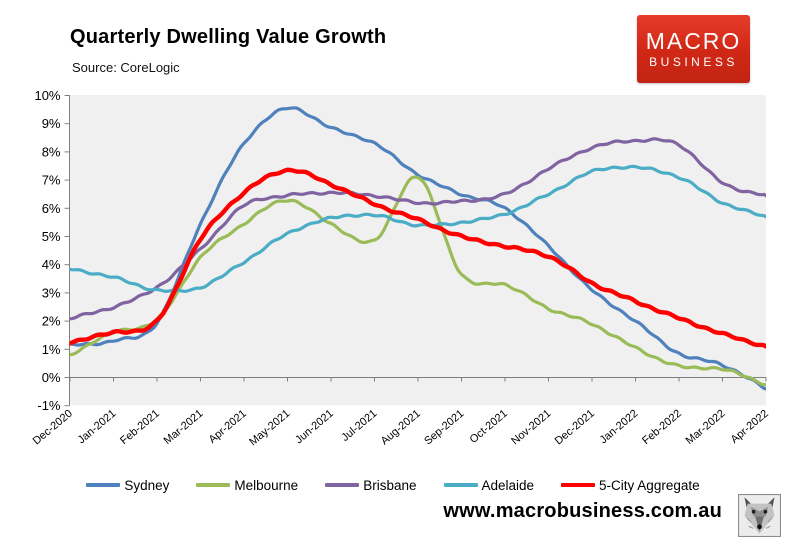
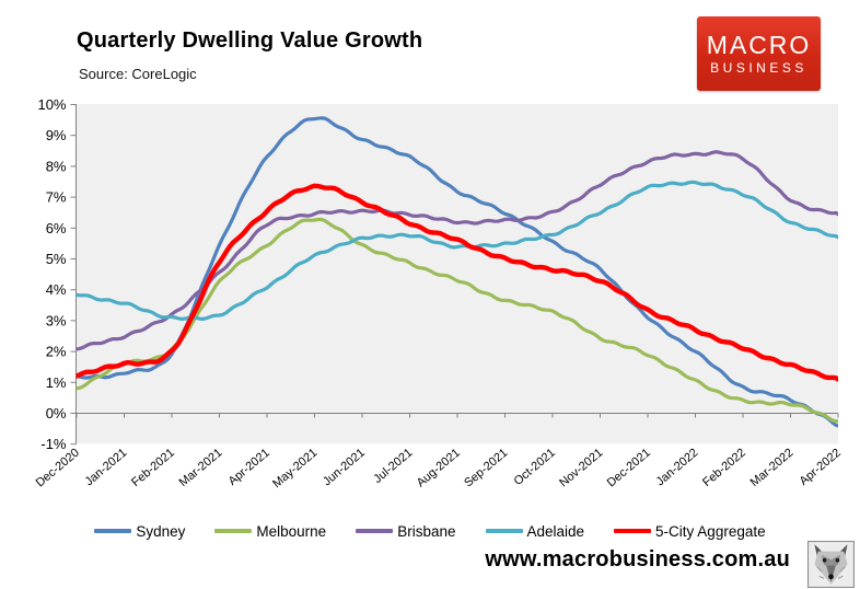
Melbourne/Aug-2021: 7.1% -> 4.3%
Sydney/Oct-2021: 6.0% -> 5.5%
